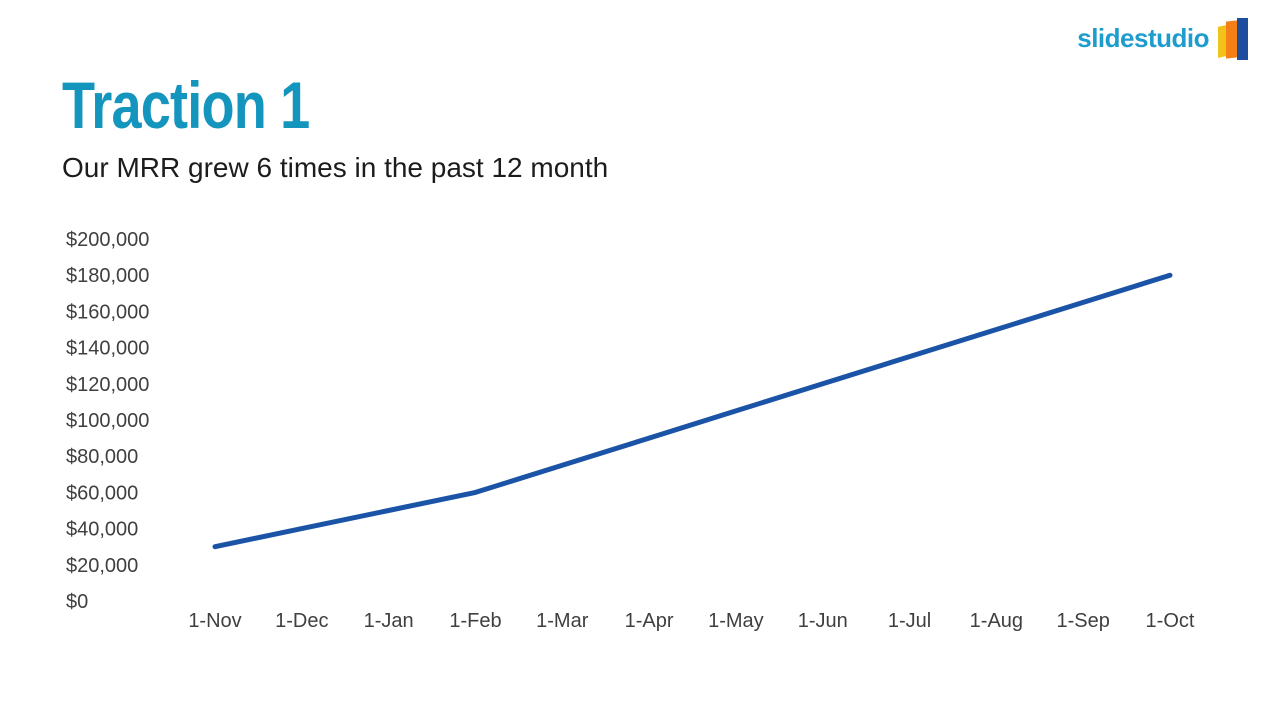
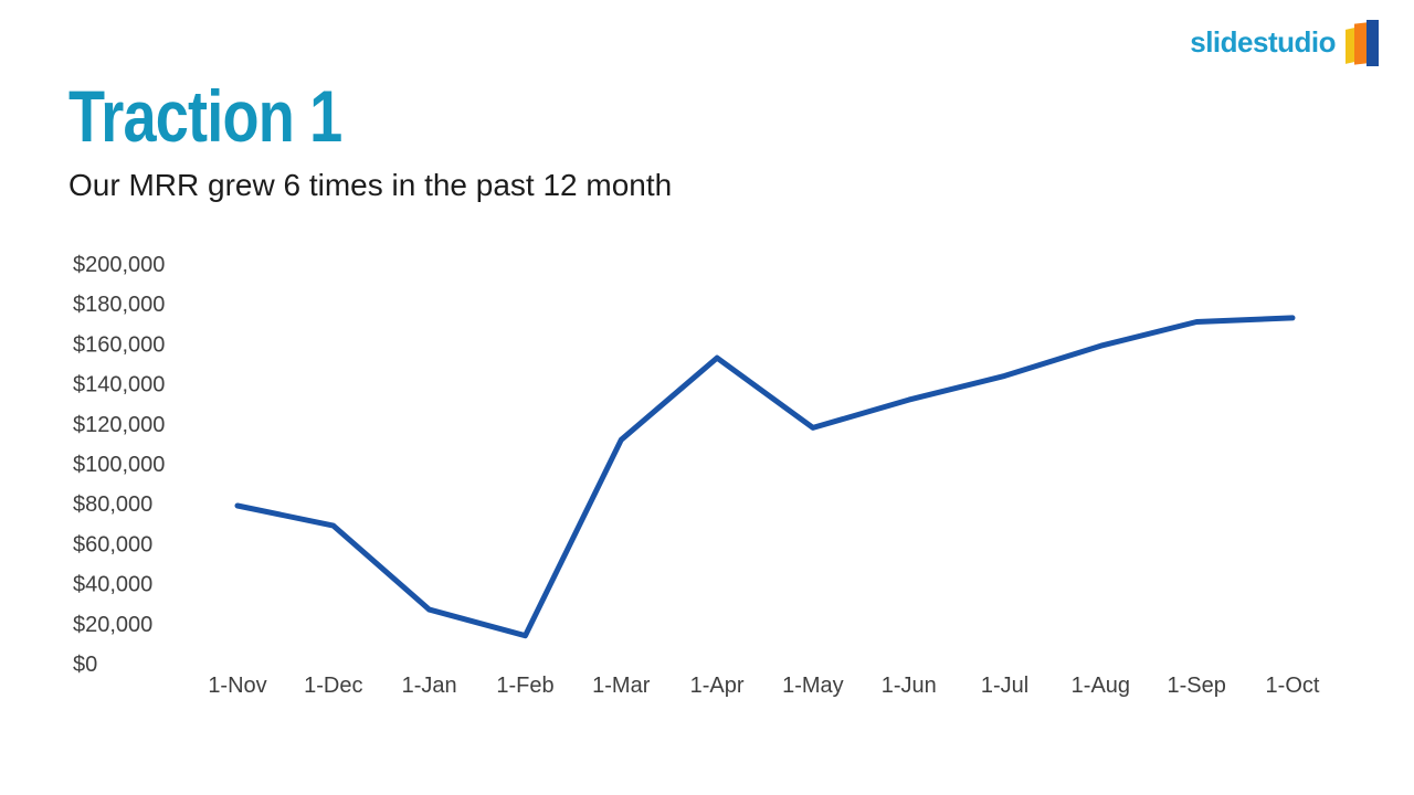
1-Nov: $30000 -> $79000
1-Dec: $40000 -> $69000
1-Jan: $50000 -> $27000
1-Feb: $60000 -> $14000
1-Mar: $75000 -> $112000
1-Apr: $90000 -> $153000
1-May: $105000 -> $118000
1-Jun: $120000 -> $132000
1-Jul: $135000 -> $144000
1-Aug: $150000 -> $159000
1-Sep: $165000 -> $171000
1-Oct: $180000 -> $173000
